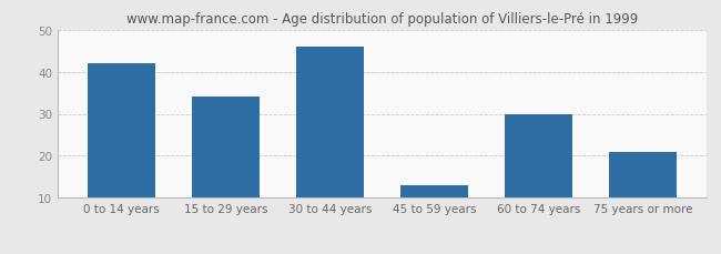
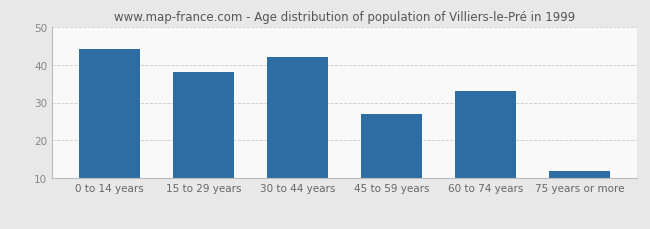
0 to 14 years: 42 -> 44
15 to 29 years: 34 -> 38
30 to 44 years: 46 -> 42
45 to 59 years: 13 -> 27
60 to 74 years: 30 -> 33
75 years or more: 21 -> 12
